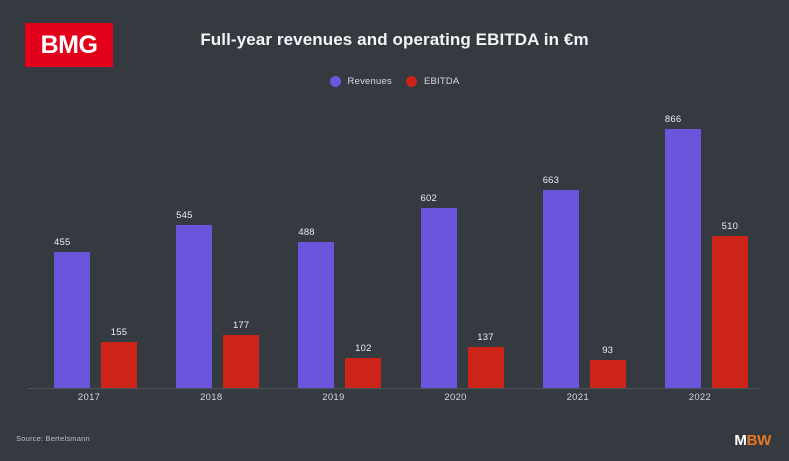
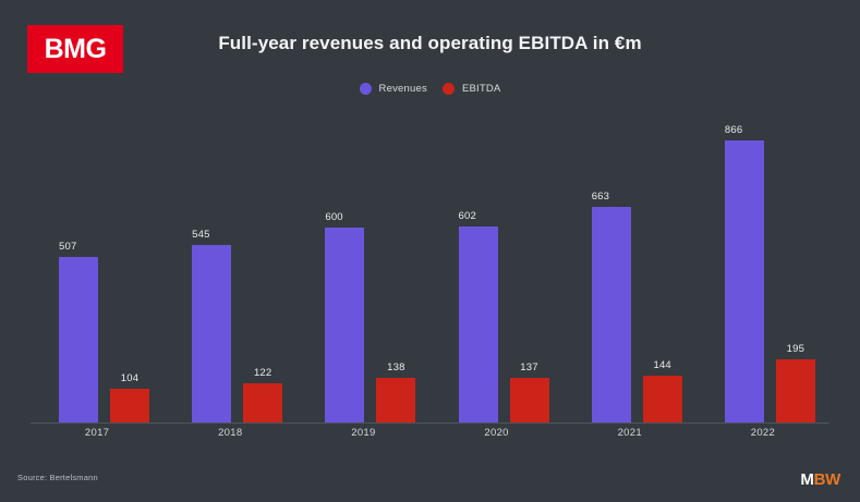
Revenues/2017: 455 -> 507
EBITDA/2017: 155 -> 104
EBITDA/2018: 177 -> 122
Revenues/2019: 488 -> 600
EBITDA/2019: 102 -> 138
EBITDA/2021: 93 -> 144
EBITDA/2022: 510 -> 195
